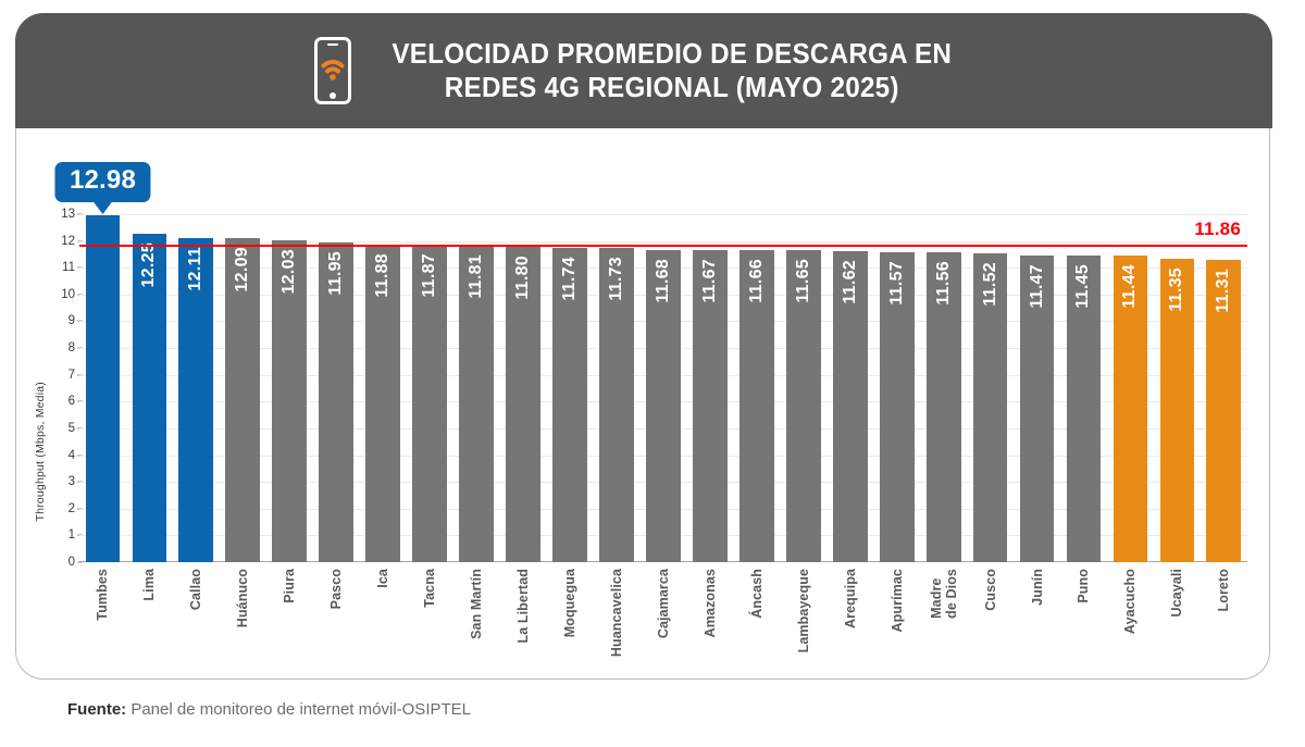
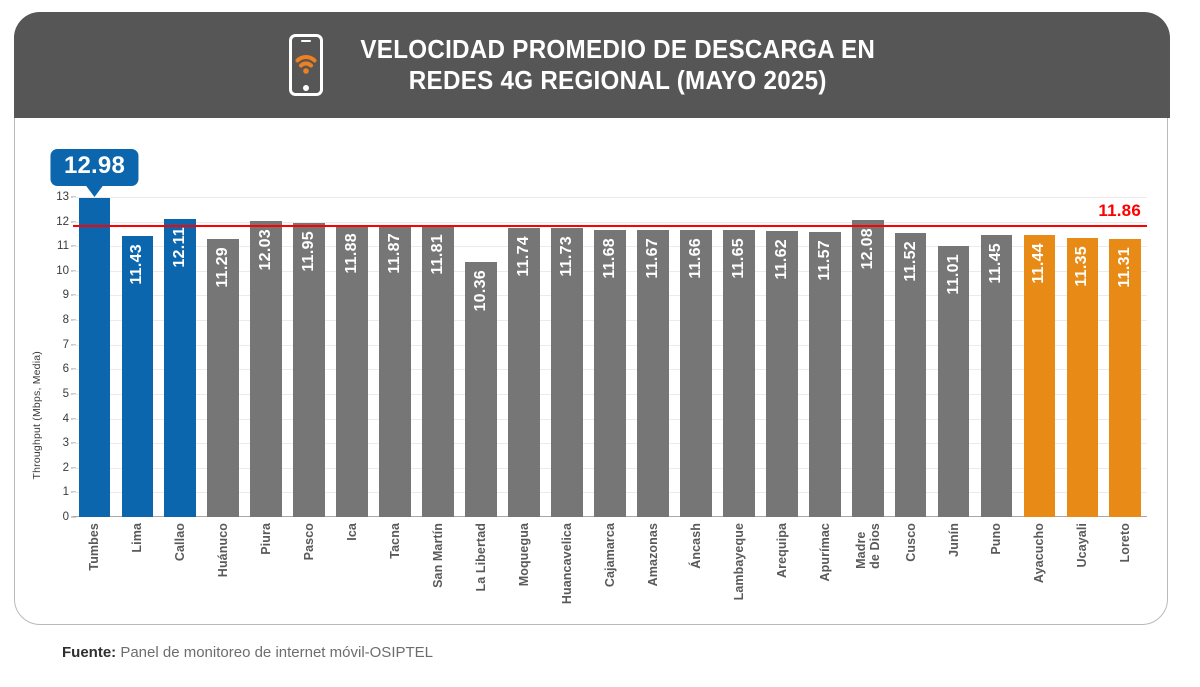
Lima: 12.25 -> 11.43
Huánuco: 12.09 -> 11.29
La Libertad: 11.80 -> 10.36
Madre de Dios: 11.56 -> 12.08
Junín: 11.47 -> 11.01
